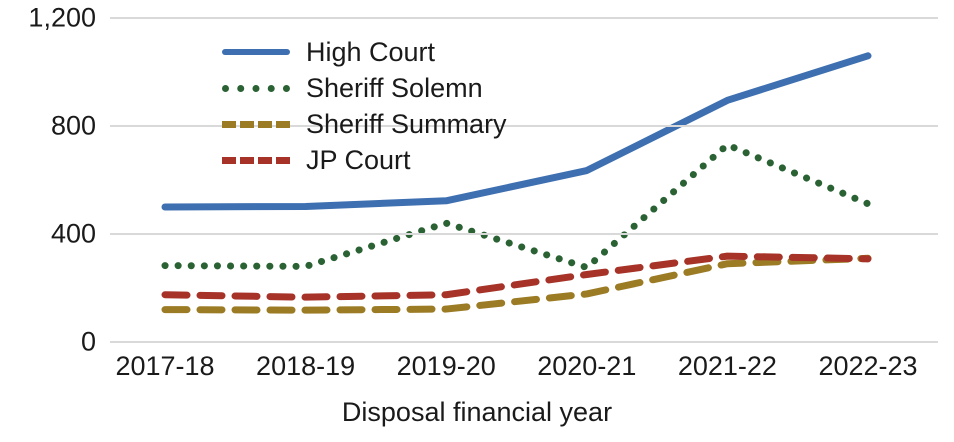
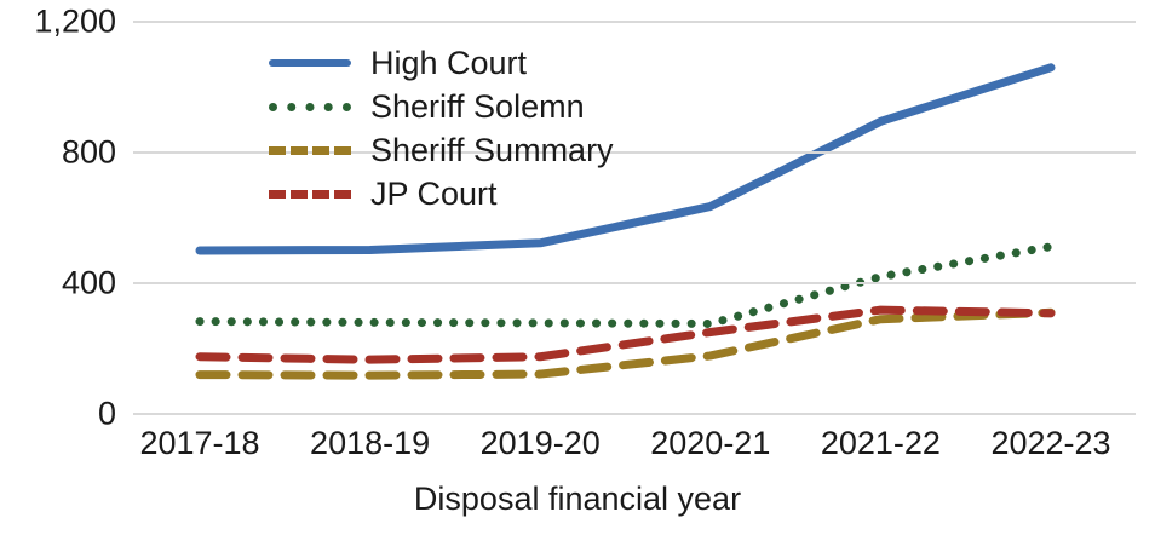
Sheriff Solemn/2019-20: 440 -> 280
Sheriff Solemn/2021-22: 730 -> 420
